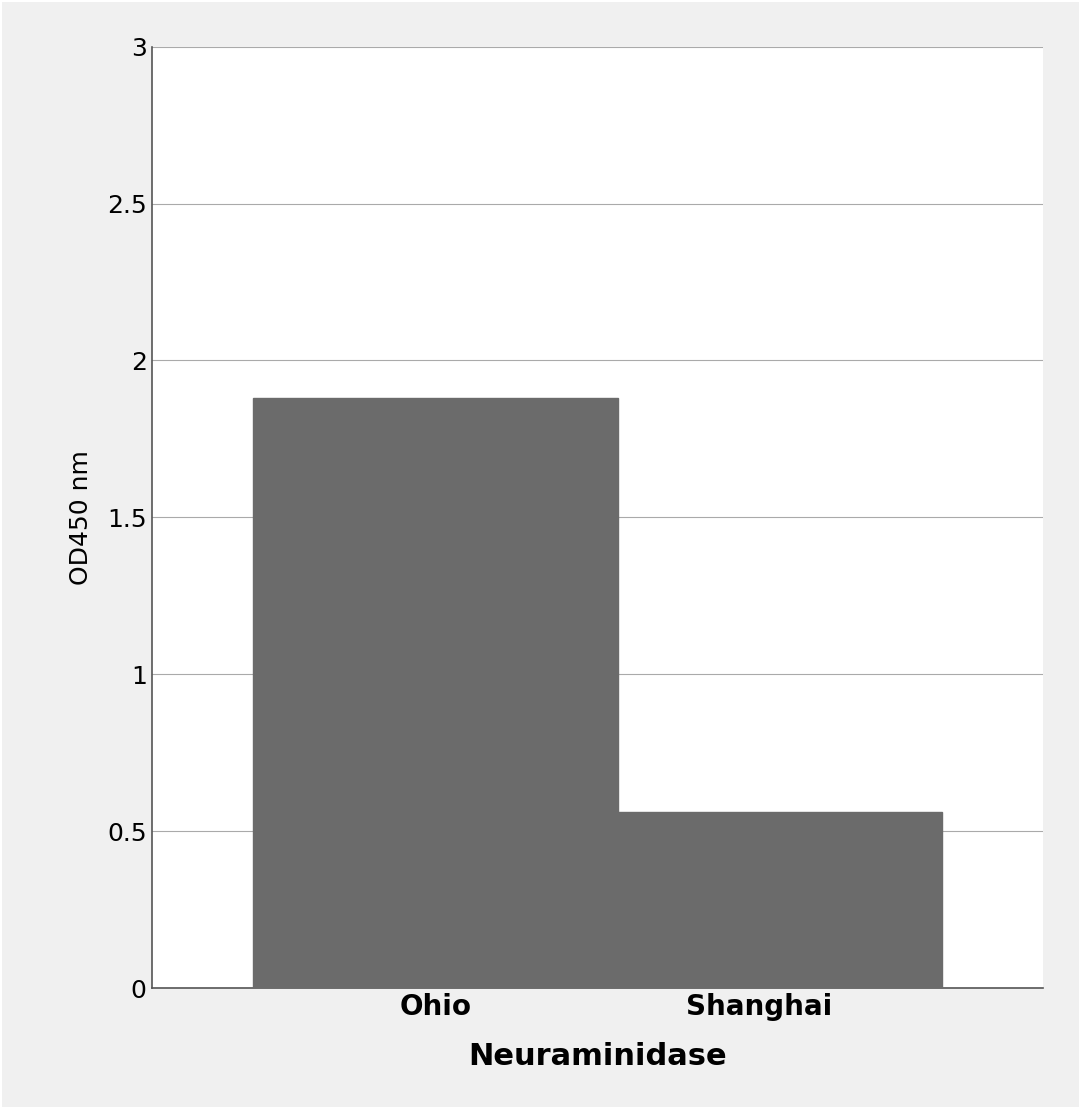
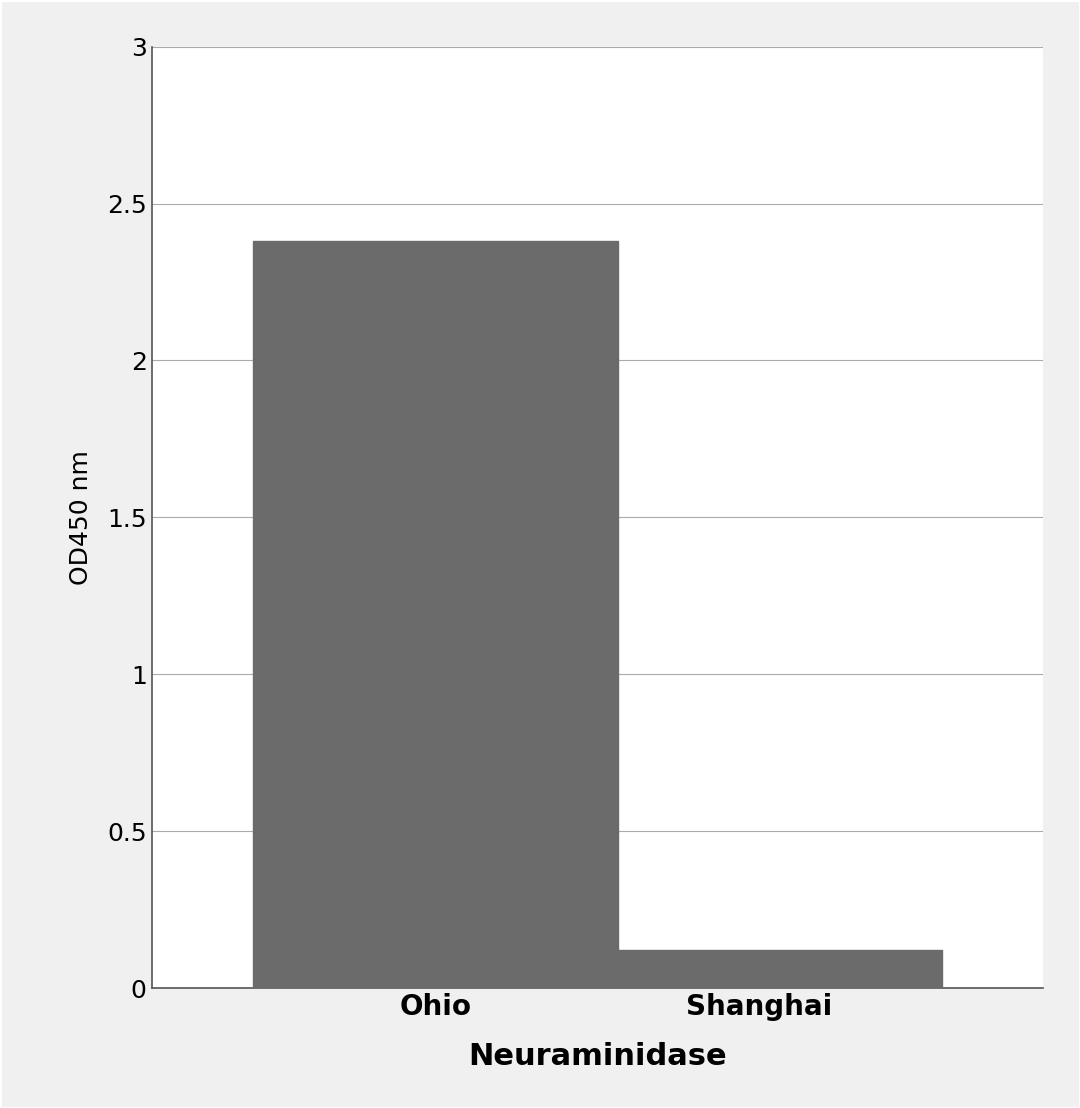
Ohio: 1.88 -> 2.38
Shanghai: 0.56 -> 0.12
